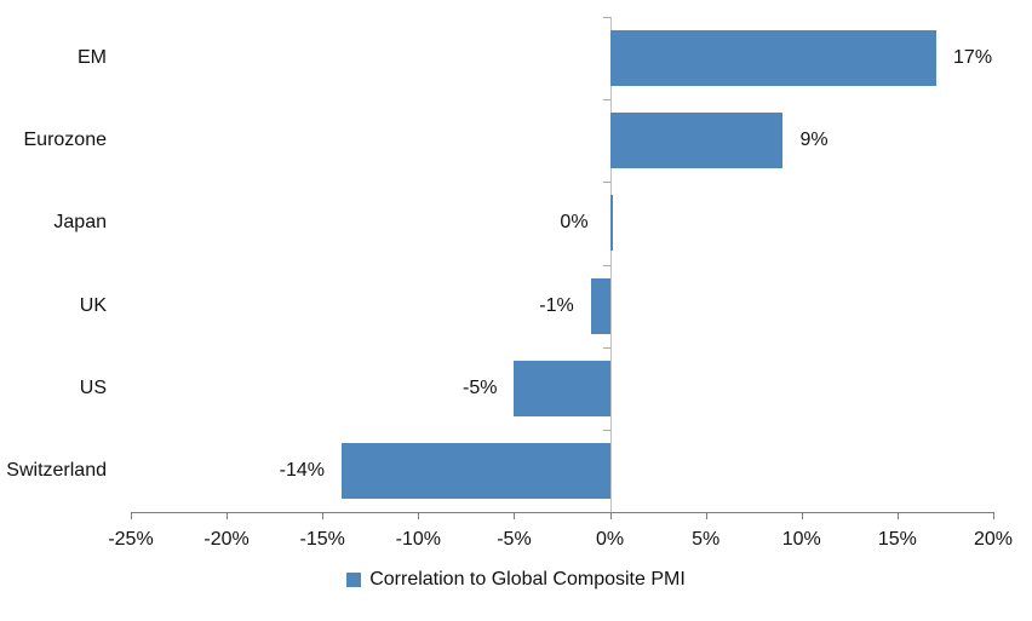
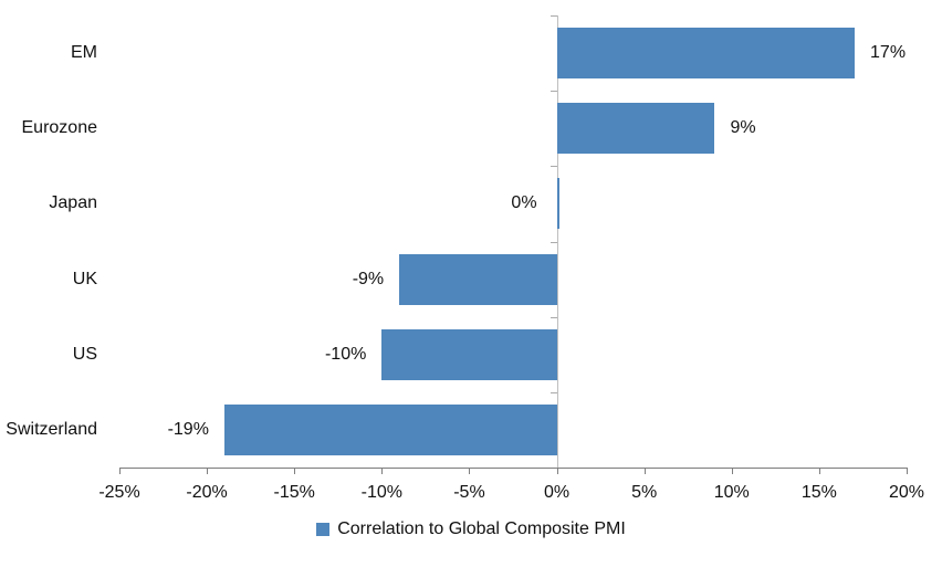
UK: -1% -> -9%
US: -5% -> -10%
Switzerland: -14% -> -19%
